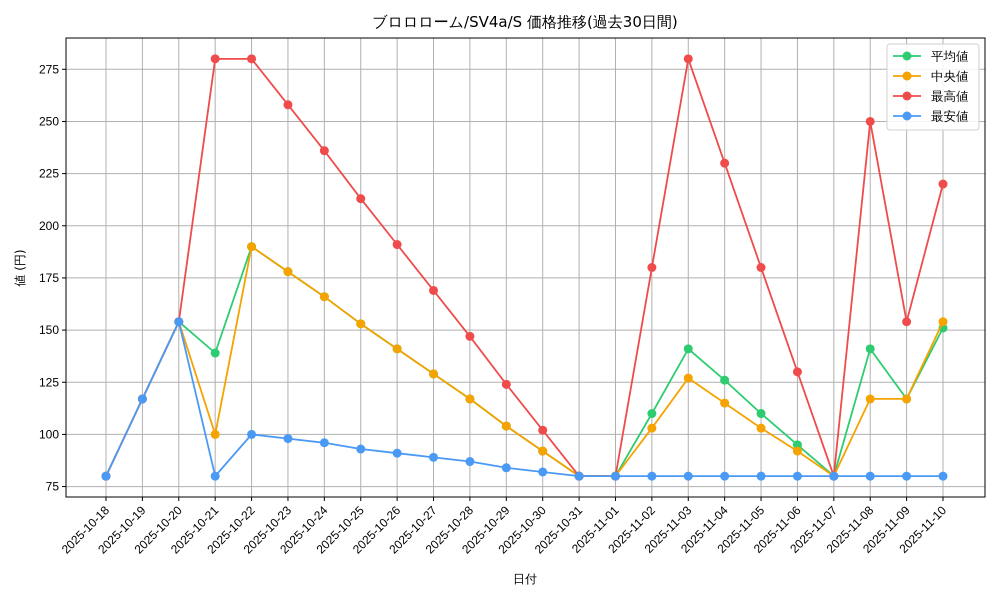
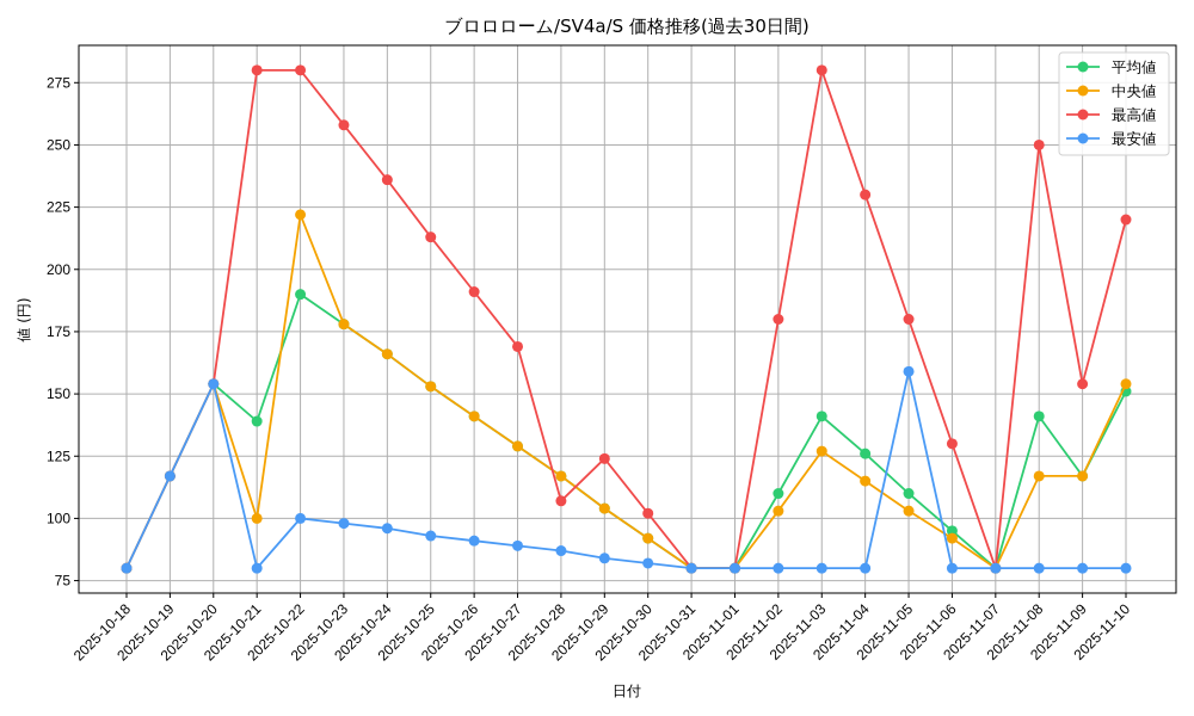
中央値/2025-10-22: 190 -> 222
最高値/2025-10-28: 147 -> 107
最安値/2025-11-05: 80 -> 159
